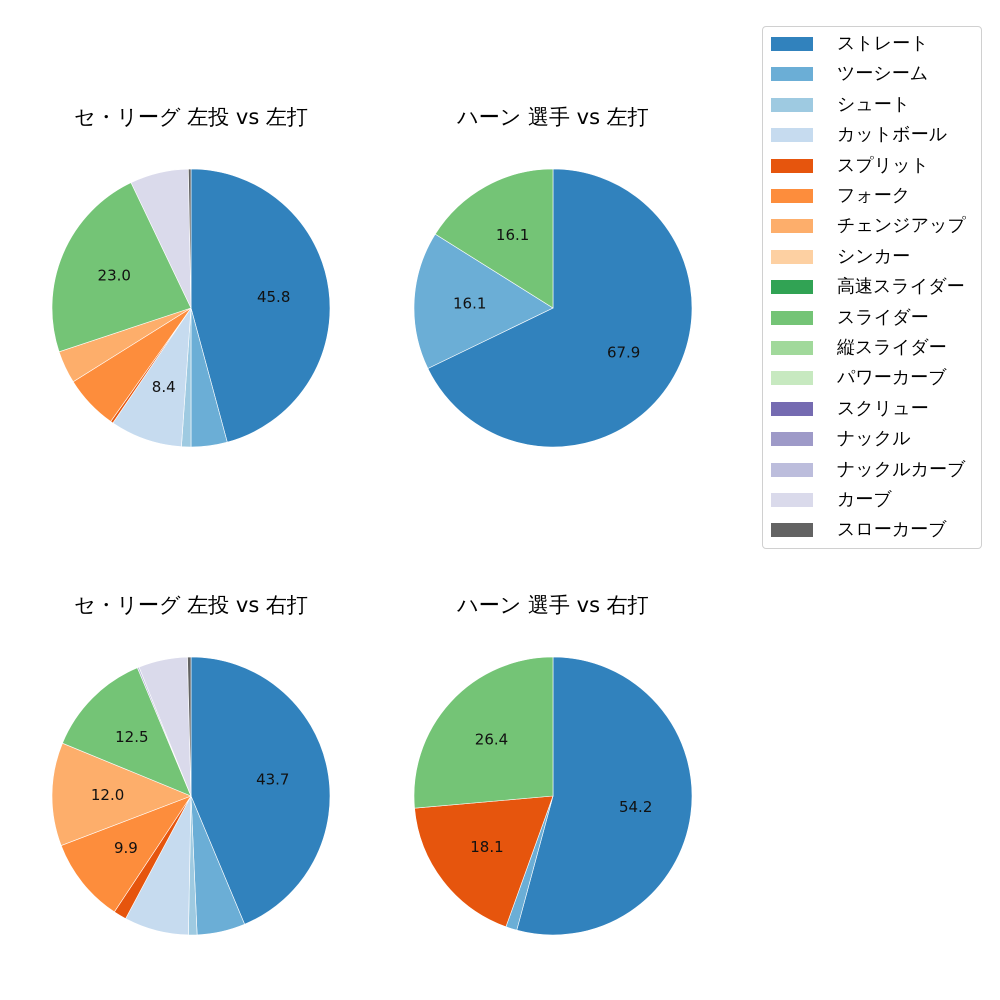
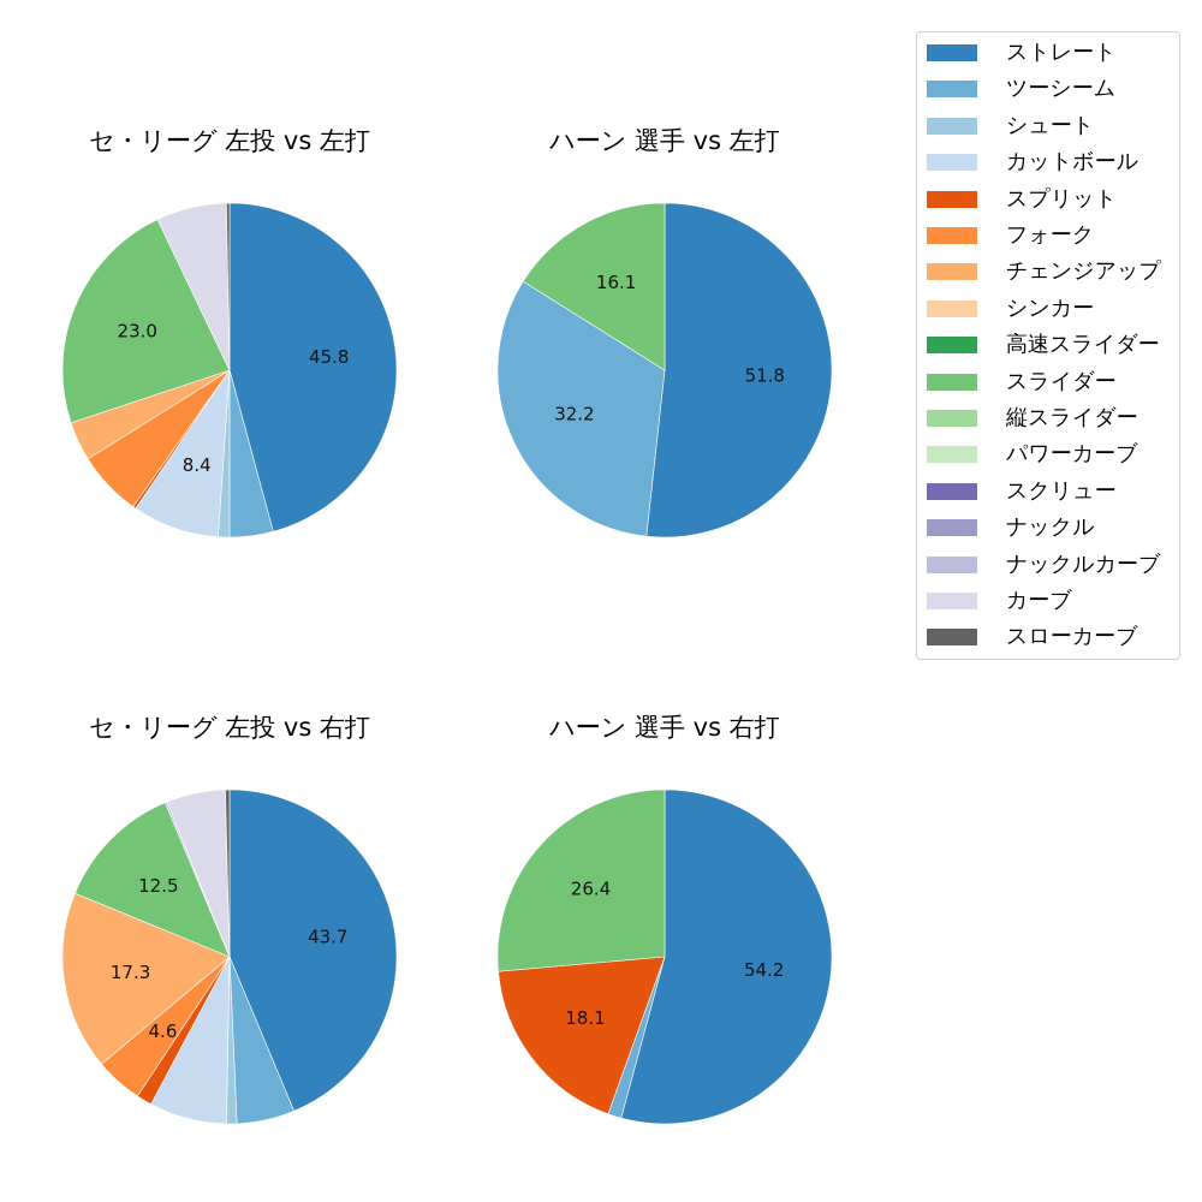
ハーン 選手 vs 左打/ストレート: 67.9 -> 51.8
ハーン 選手 vs 左打/ツーシーム: 16.1 -> 32.2
セ・リーグ 左投 vs 右打/フォーク: 9.9 -> 4.6
セ・リーグ 左投 vs 右打/チェンジアップ: 12.0 -> 17.3
